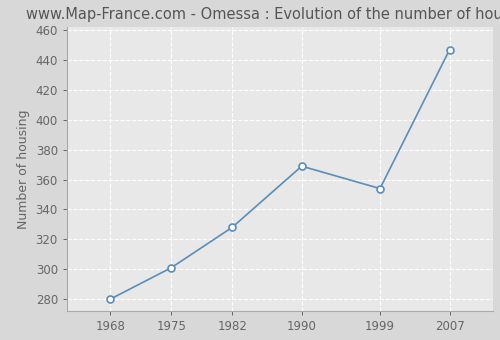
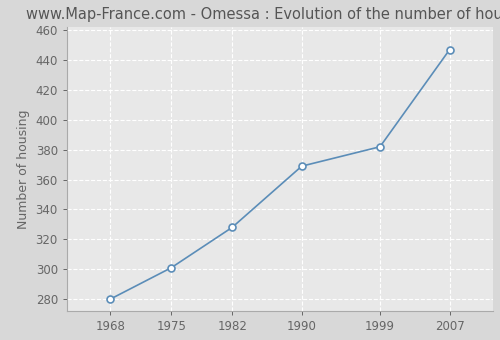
1999: 354 -> 382
